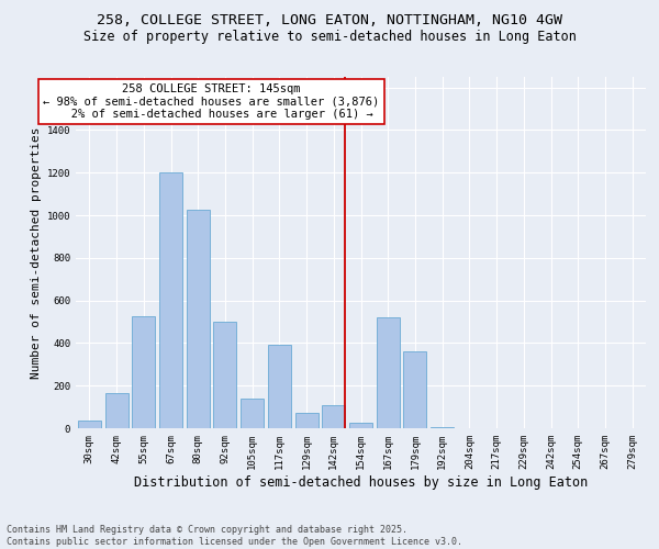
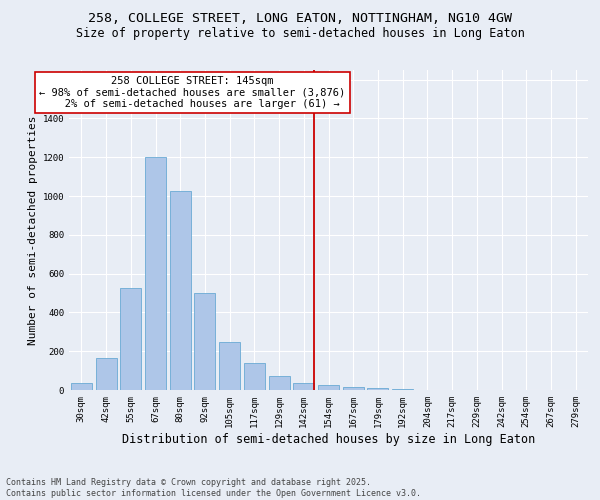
105sqm: 140 -> 240
117sqm: 390 -> 140
142sqm: 110 -> 40
167sqm: 520 -> 20
179sqm: 360 -> 10
